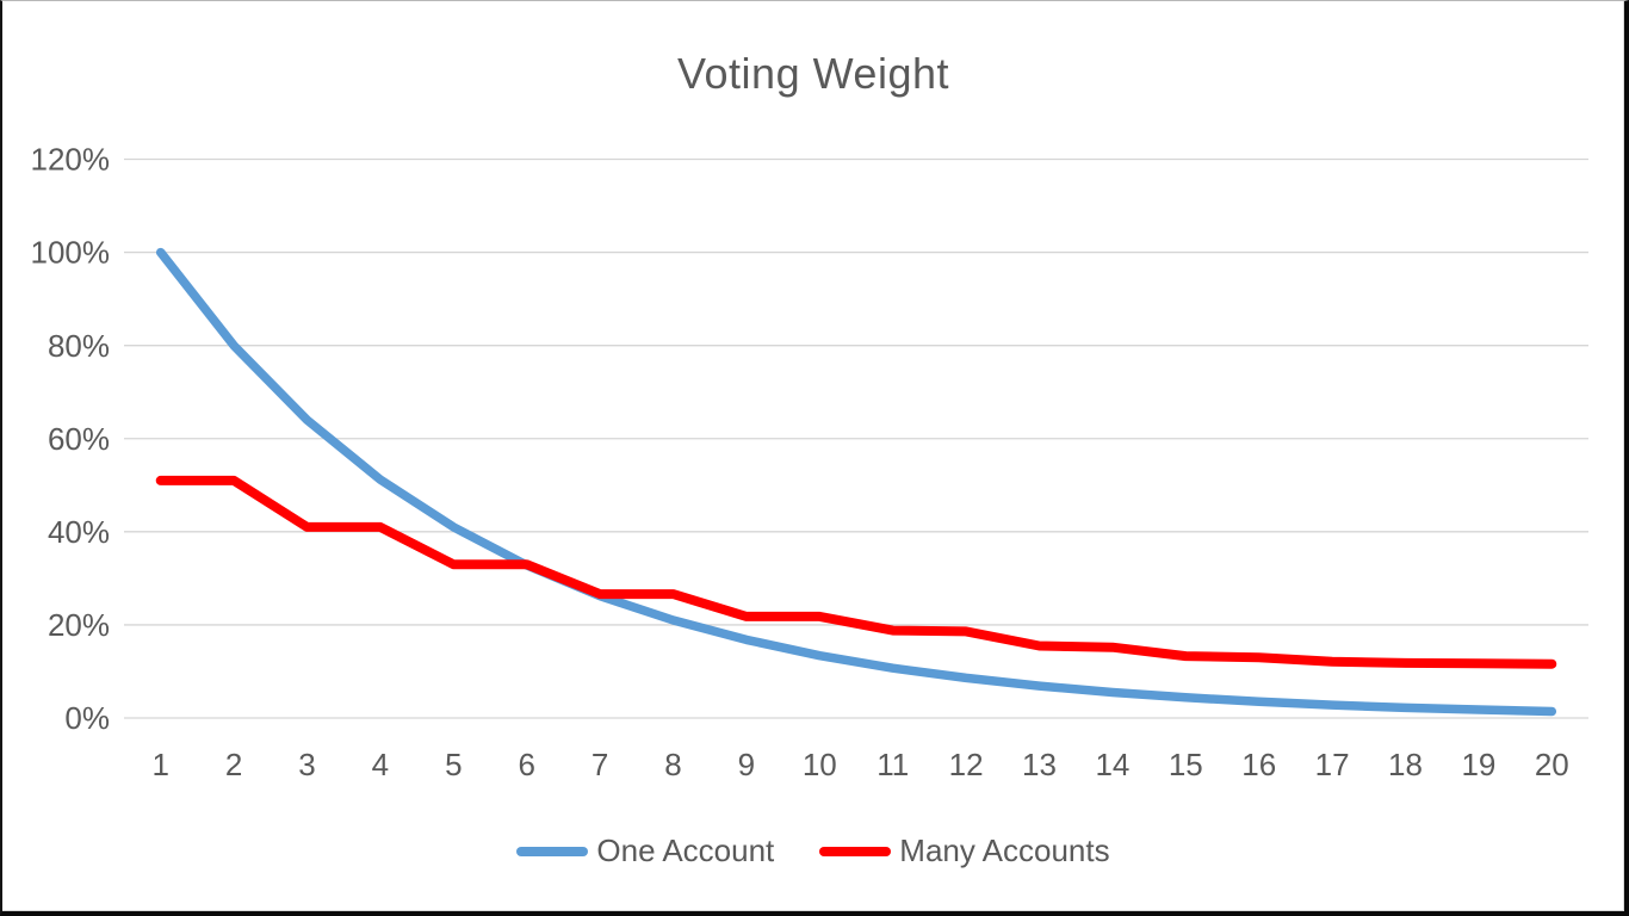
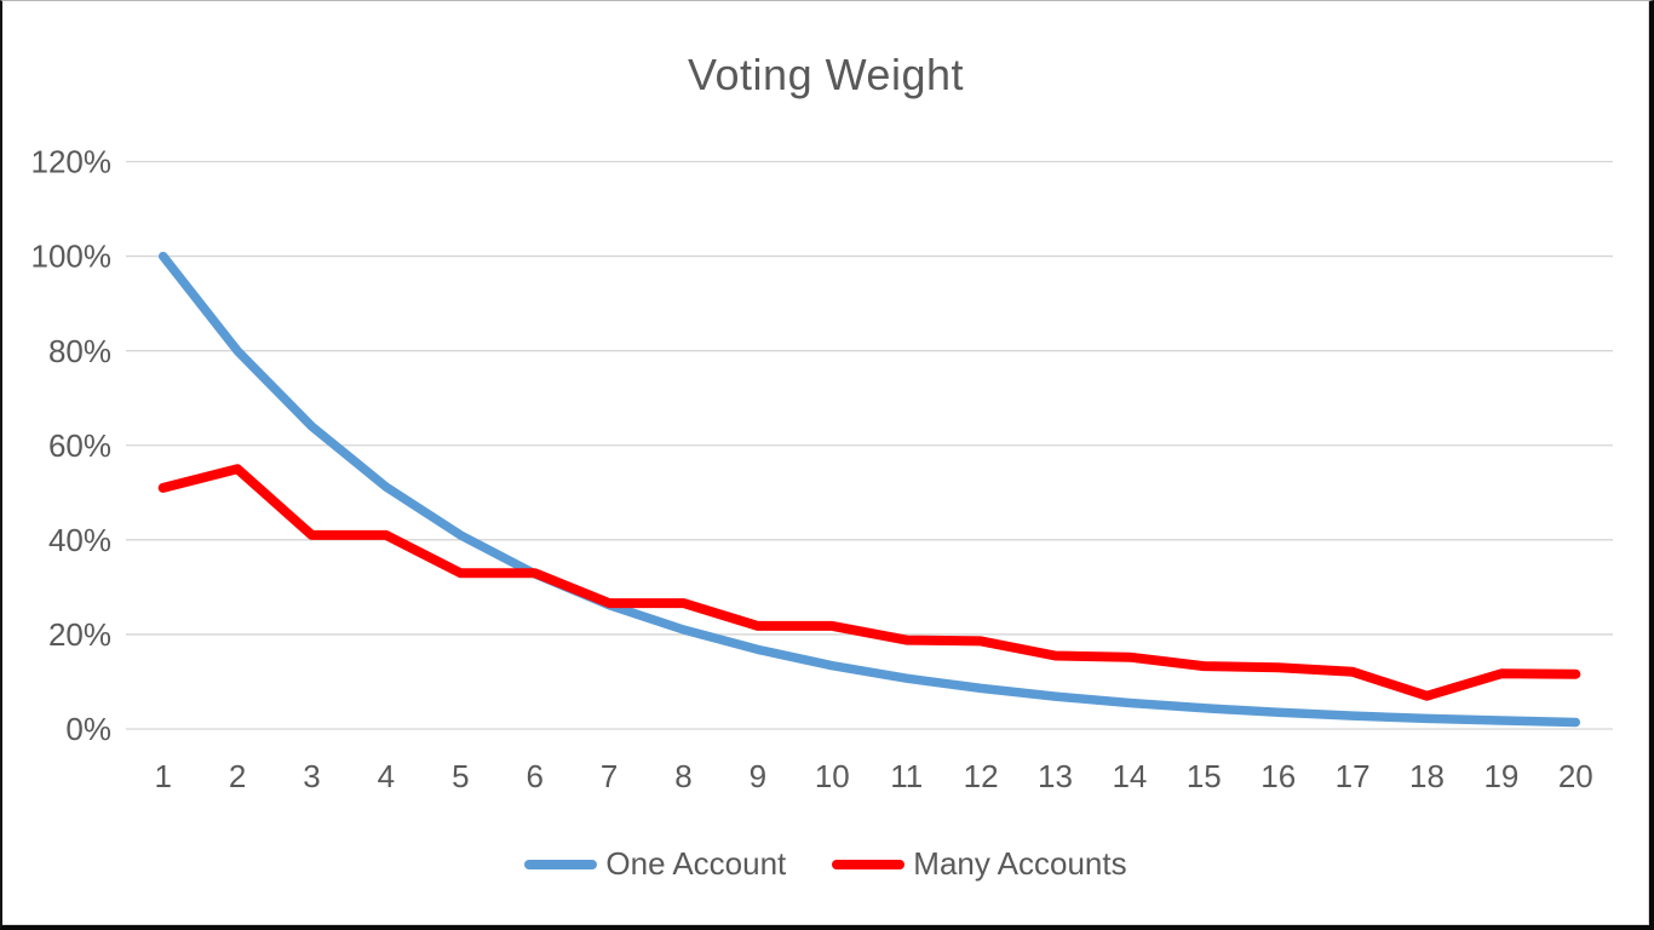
Many Accounts/2: 51% -> 55%
Many Accounts/18: 12% -> 7%
